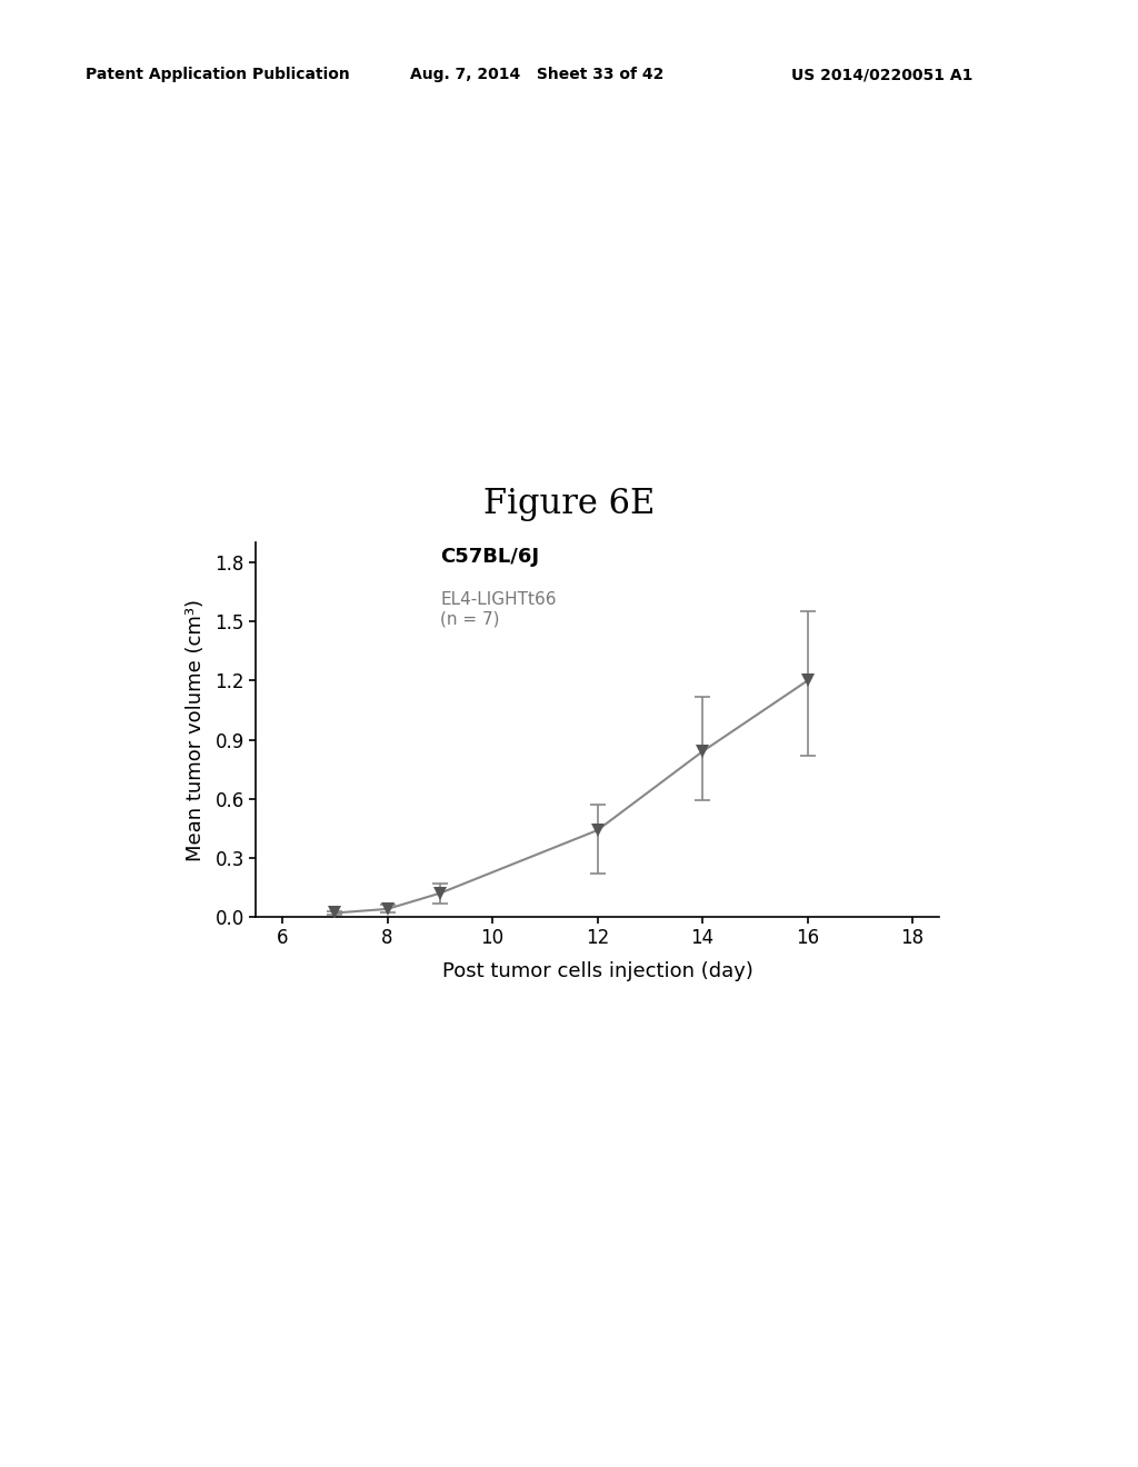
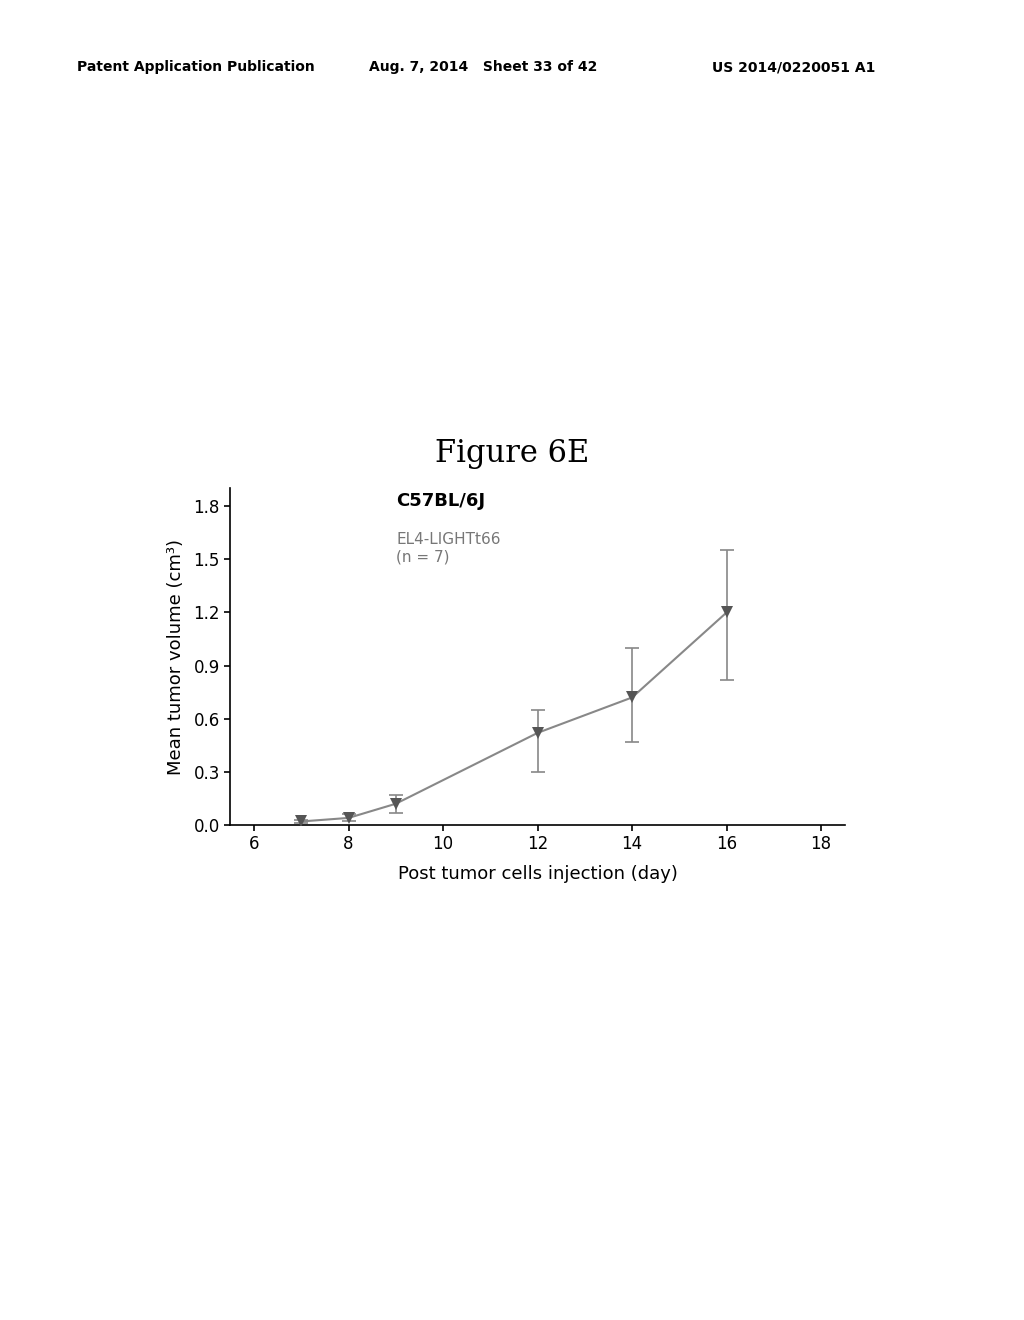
12: 0.44 -> 0.52
14: 0.84 -> 0.72
